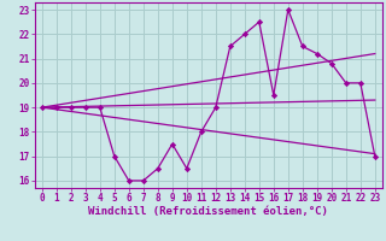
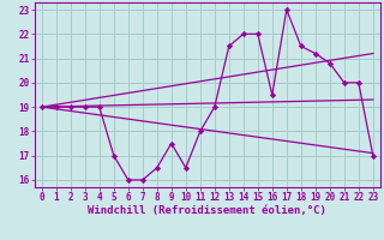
15: 22.5 -> 22.0
